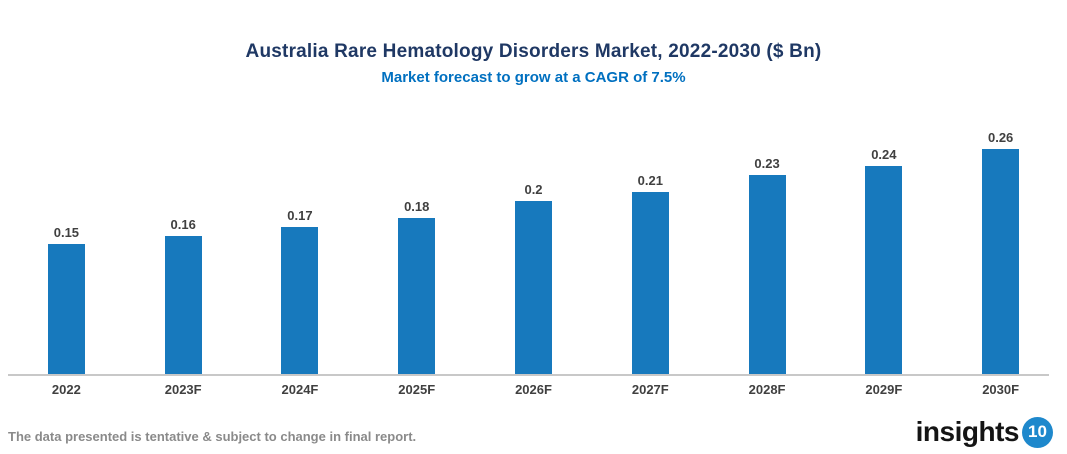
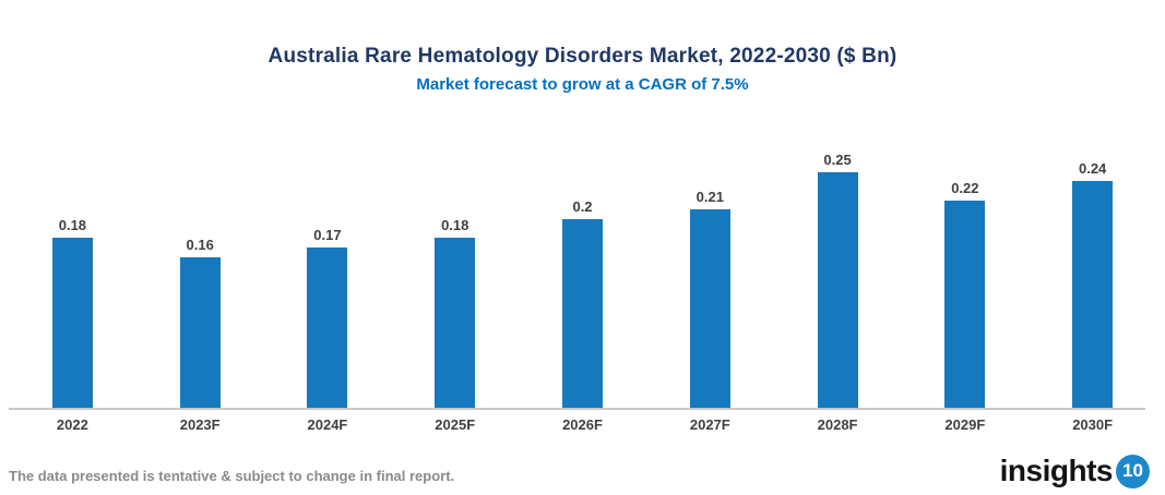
2022: 0.15 -> 0.18
2028F: 0.23 -> 0.25
2029F: 0.24 -> 0.22
2030F: 0.26 -> 0.24
